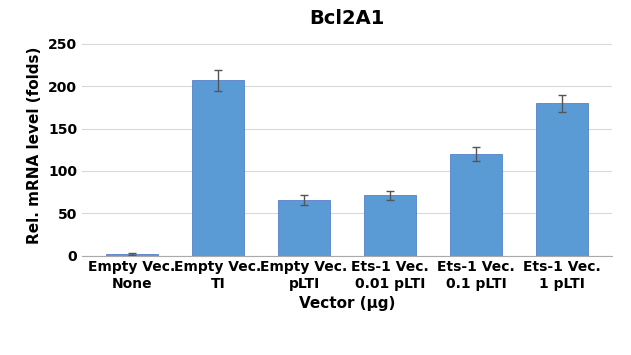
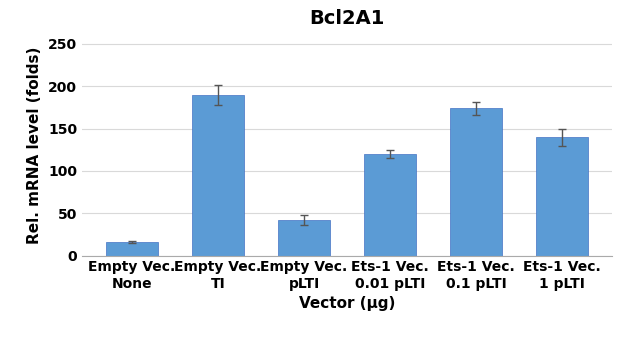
Empty Vec. None: 2 -> 16
Empty Vec. TI: 207 -> 190
Empty Vec. pLTI: 66 -> 42
Ets-1 Vec. 0.01 pLTI: 71 -> 120
Ets-1 Vec. 0.1 pLTI: 120 -> 174
Ets-1 Vec. 1 pLTI: 180 -> 140
